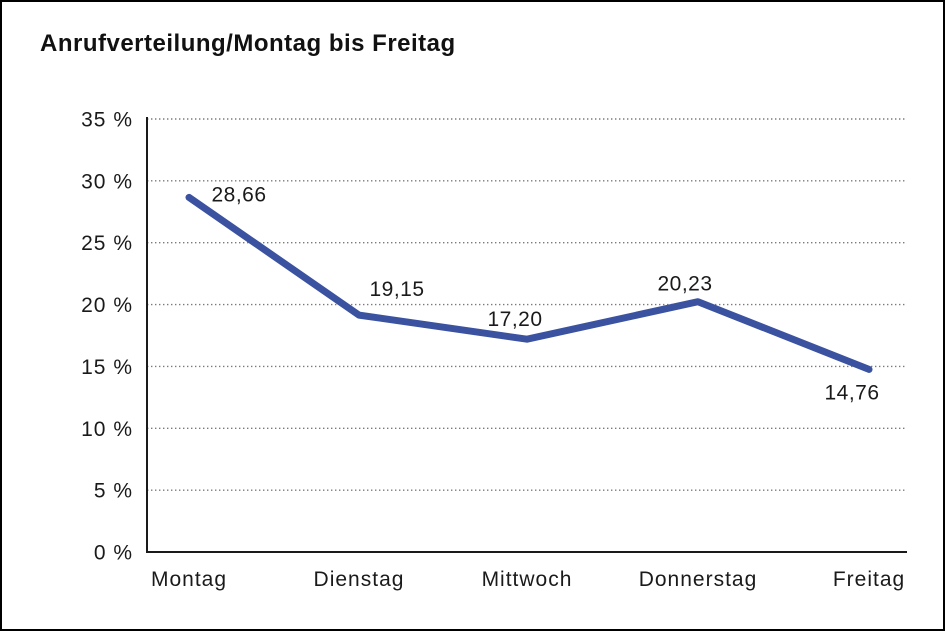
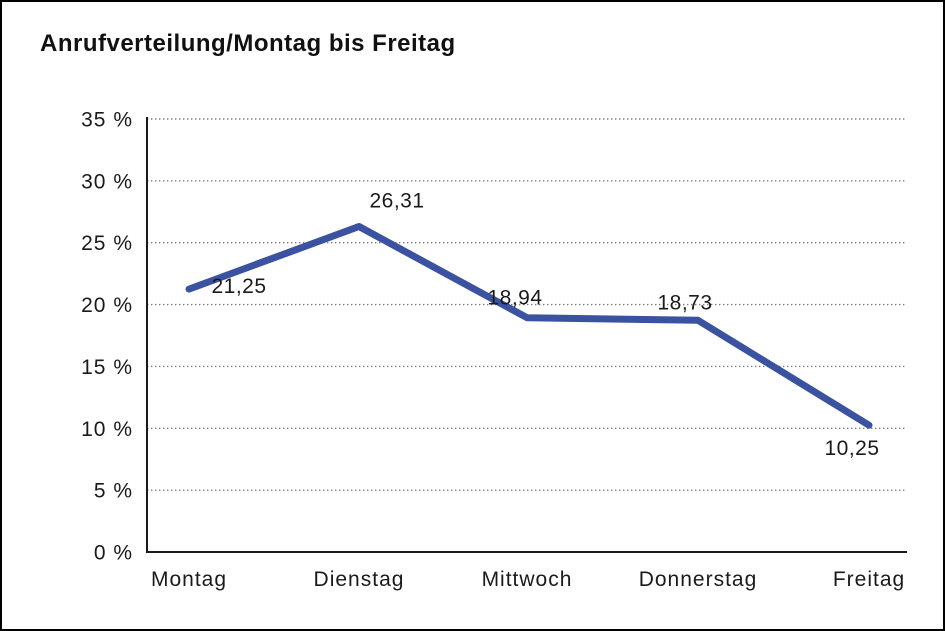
Montag: 28,66 -> 21,25
Dienstag: 19,15 -> 26,31
Mittwoch: 17,20 -> 18,94
Donnerstag: 20,23 -> 18,73
Freitag: 14,76 -> 10,25
